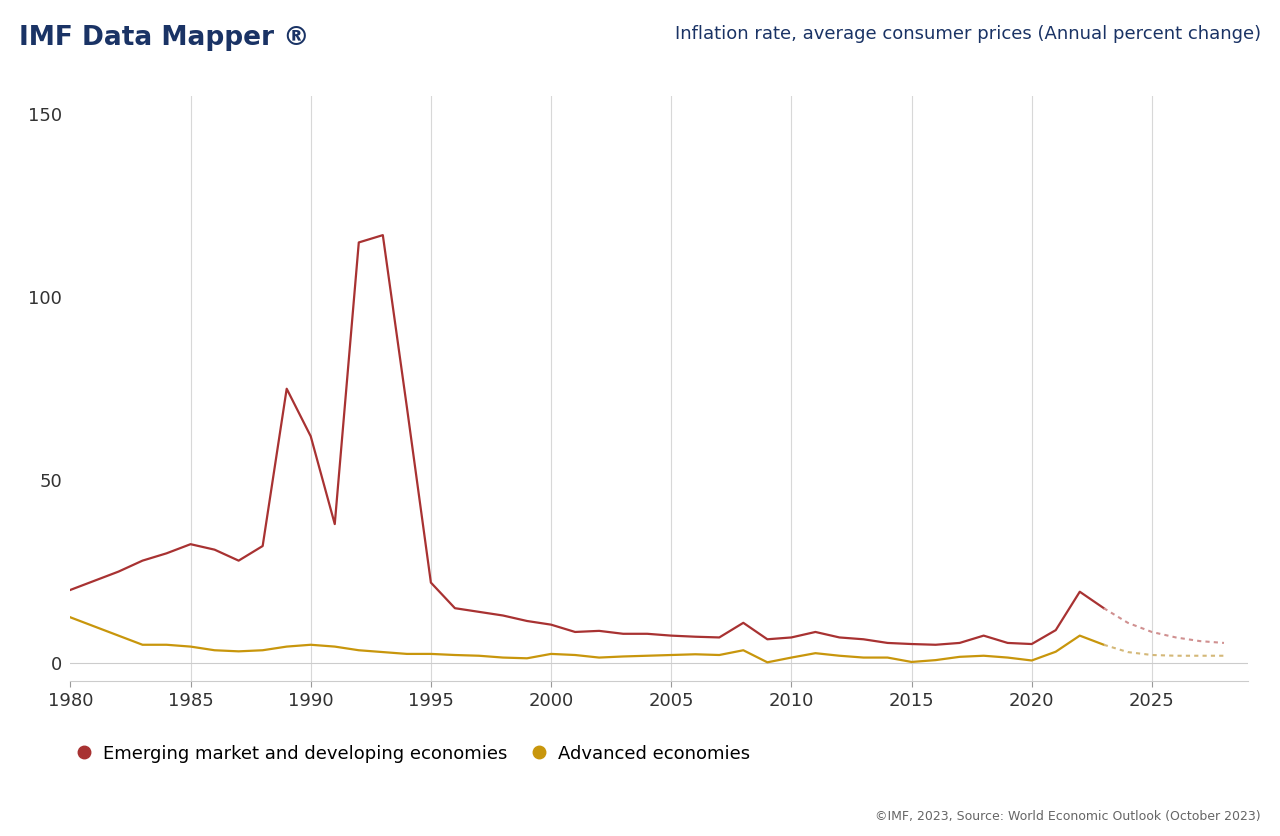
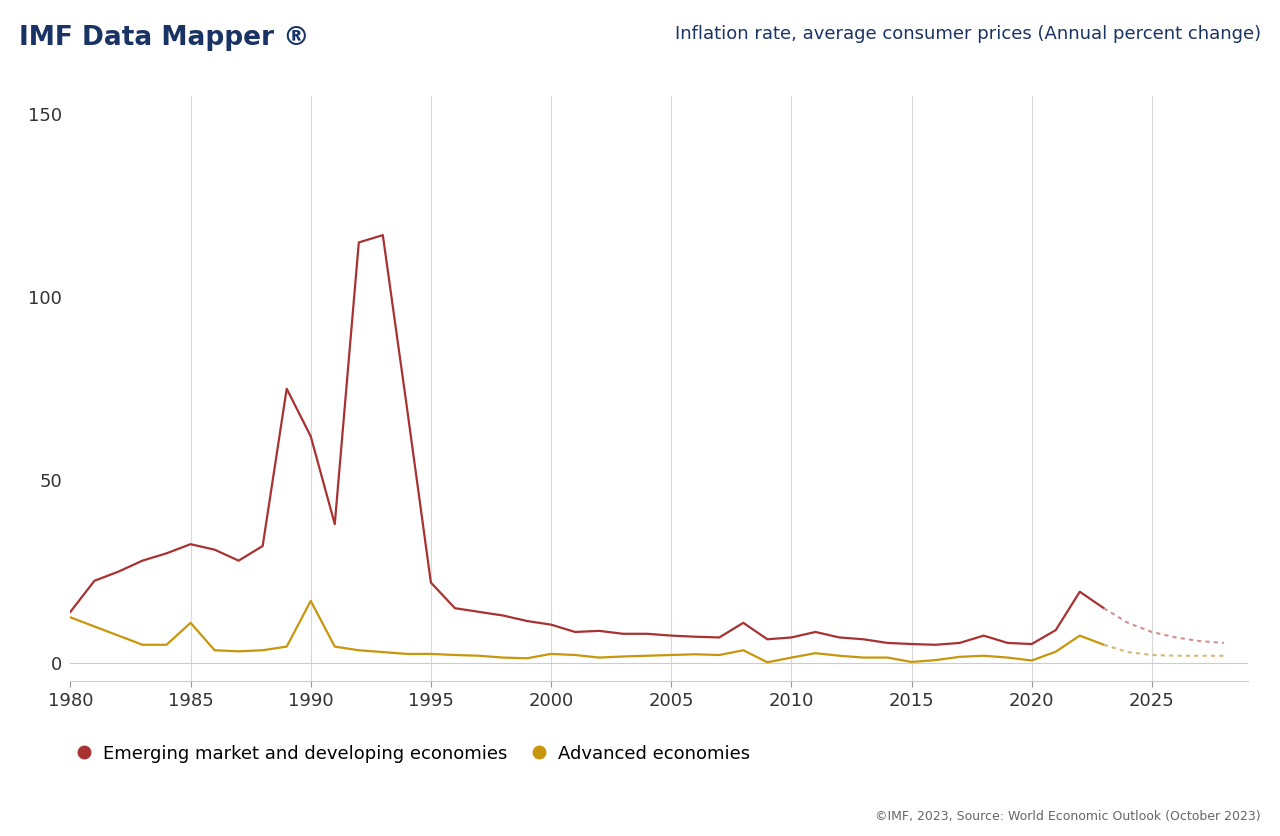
Emerging market and developing economies/1980: 20.0 -> 14.0
Advanced economies/1985: 4.5 -> 11.0
Advanced economies/1990: 5.0 -> 17.0
